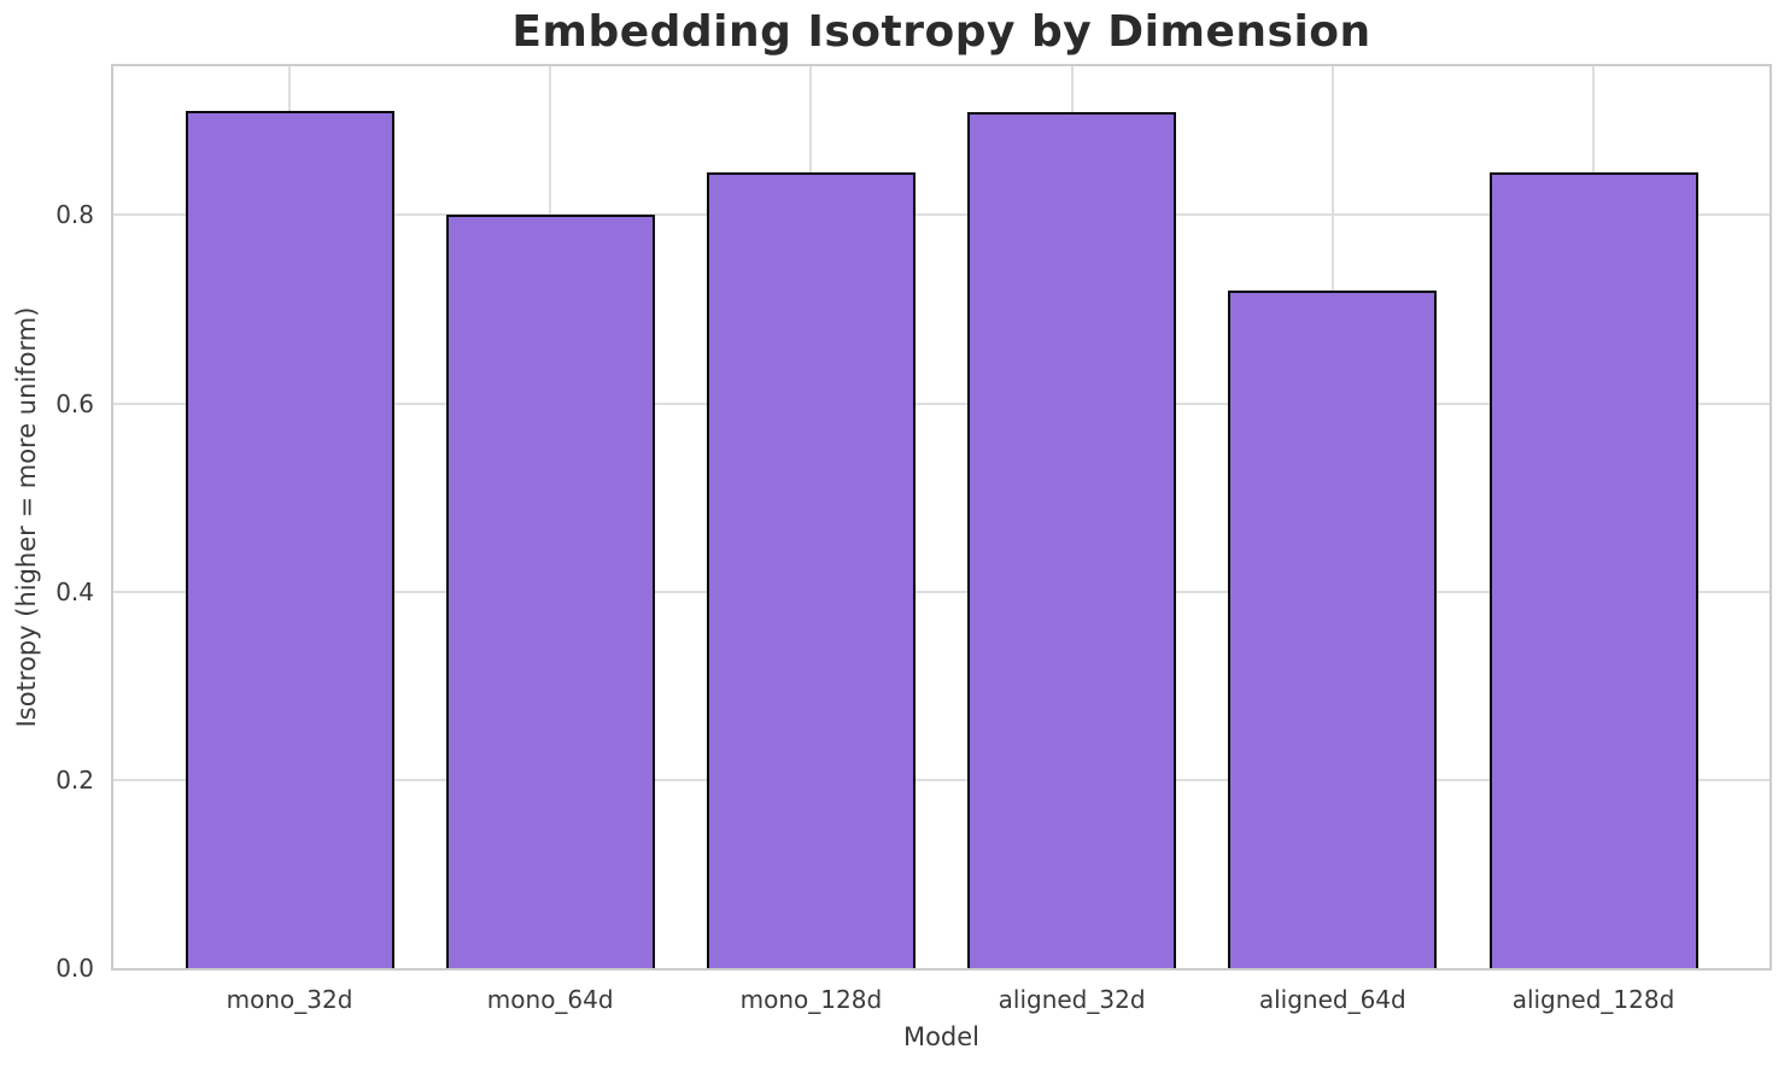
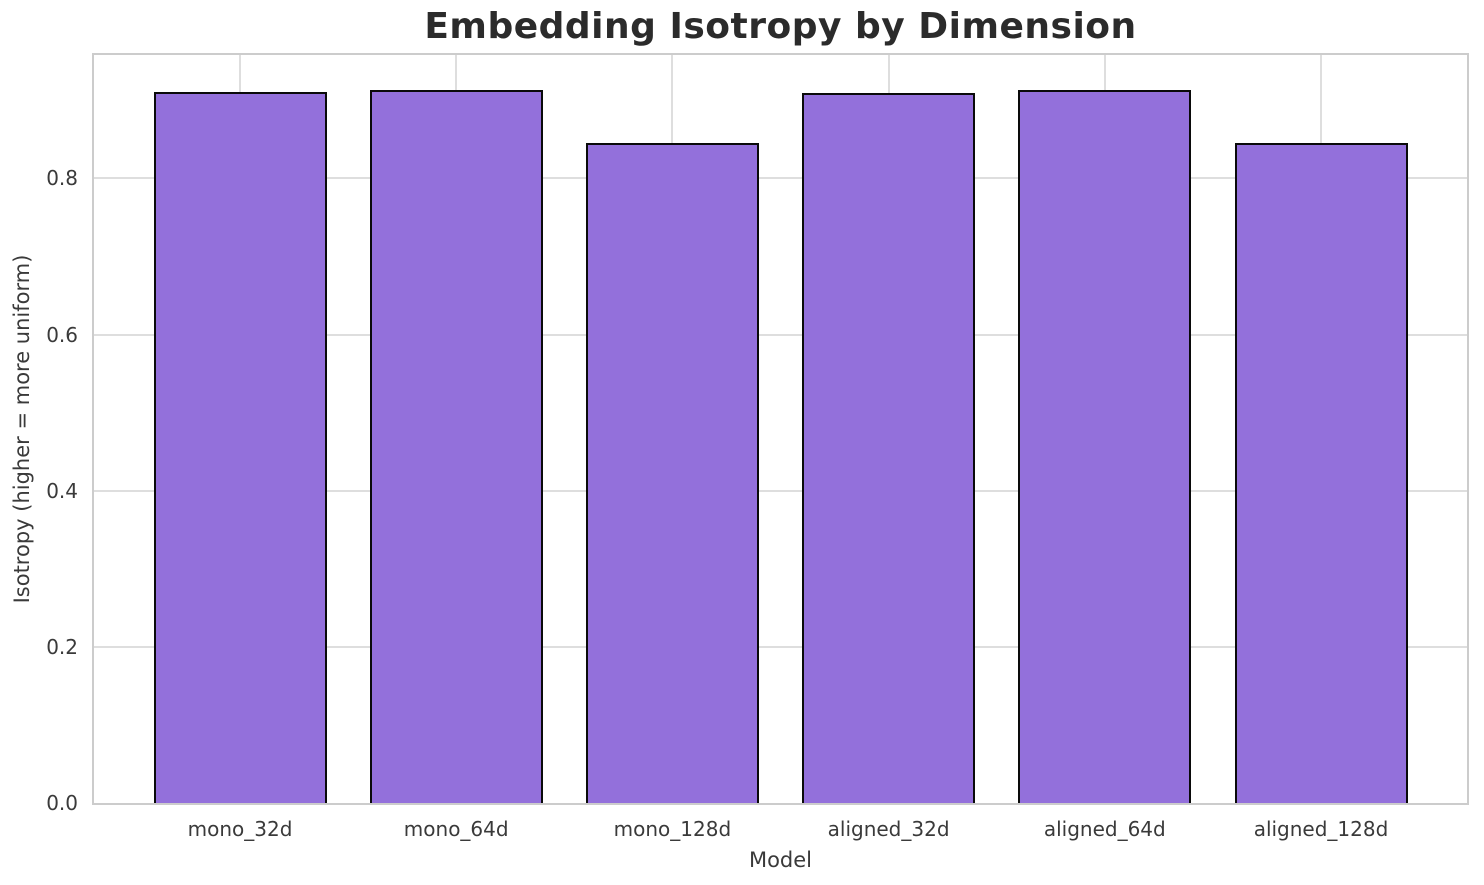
mono_64d: 0.80 -> 0.91
aligned_64d: 0.72 -> 0.91
